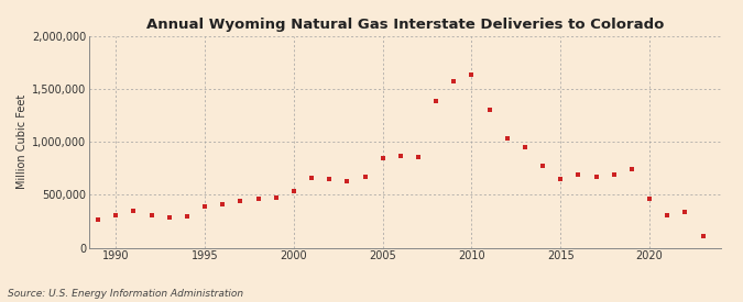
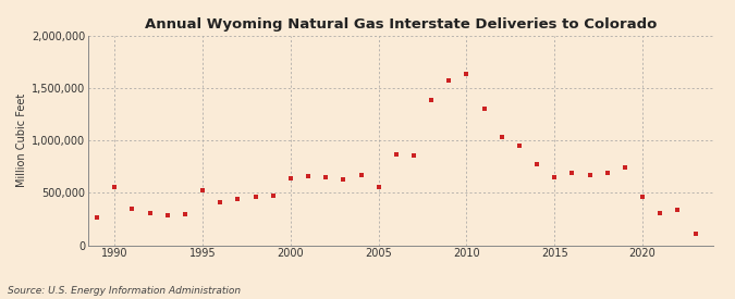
1990: 300,000 -> 560,000
1995: 380,000 -> 520,000
2000: 540,000 -> 640,000
2005: 850,000 -> 560,000
